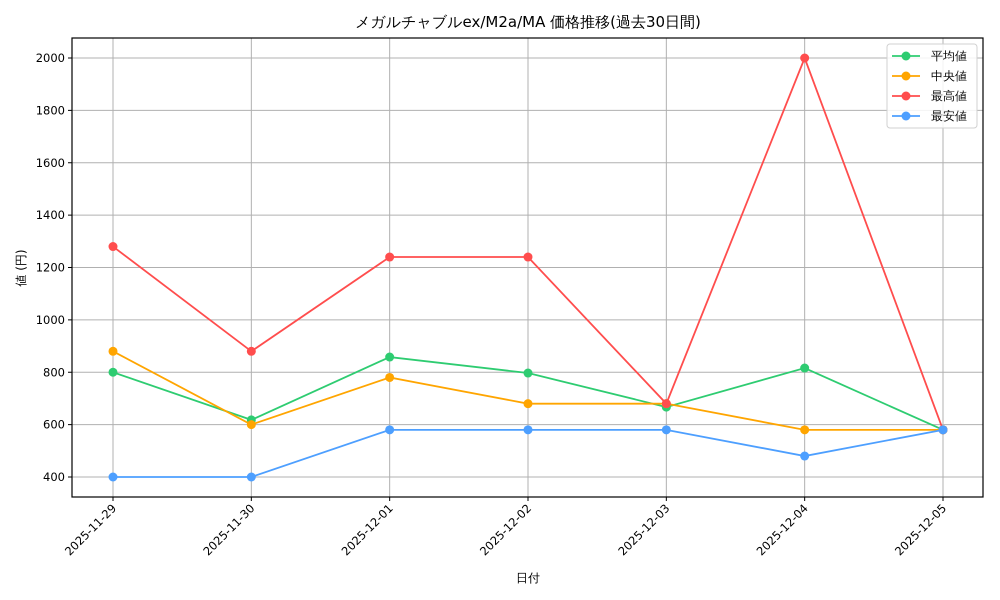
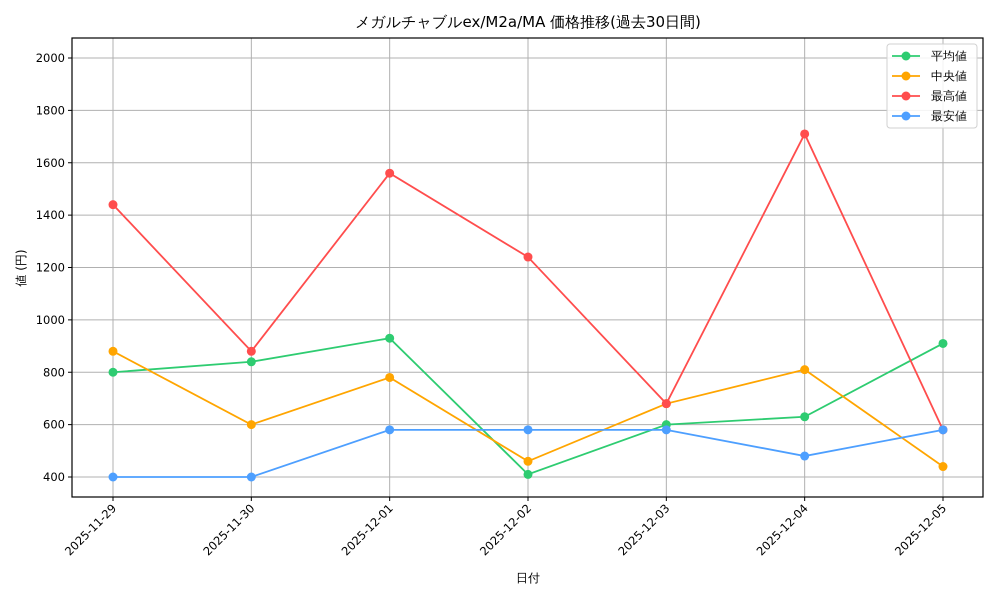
最高値/2025-11-29: 1280 -> 1440
平均値/2025-11-30: 620 -> 840
平均値/2025-12-01: 860 -> 930
最高値/2025-12-01: 1240 -> 1560
平均値/2025-12-02: 800 -> 410
中央値/2025-12-02: 680 -> 460
平均値/2025-12-03: 670 -> 600
平均値/2025-12-04: 820 -> 630
中央値/2025-12-04: 580 -> 810
最高値/2025-12-04: 2000 -> 1710
平均値/2025-12-05: 580 -> 910
中央値/2025-12-05: 580 -> 440
